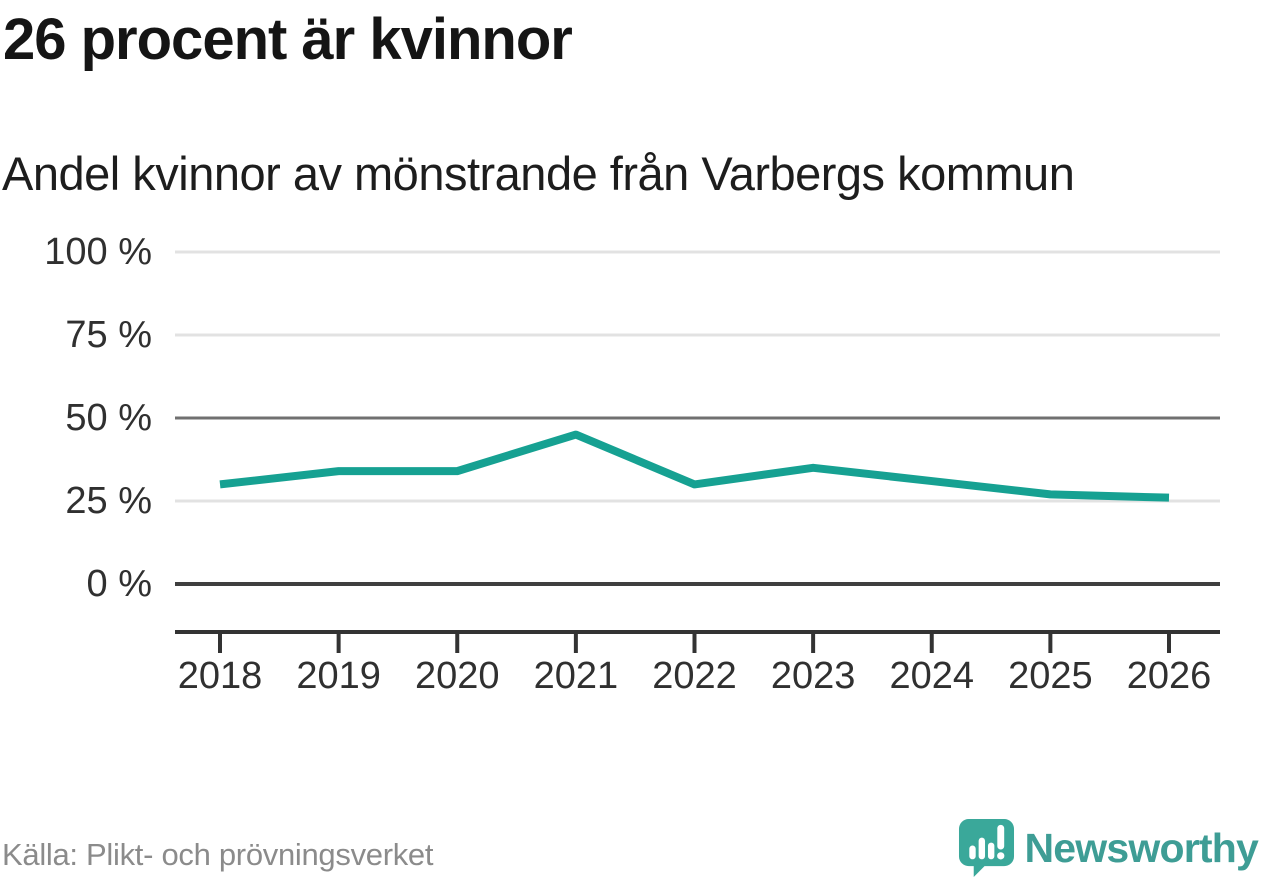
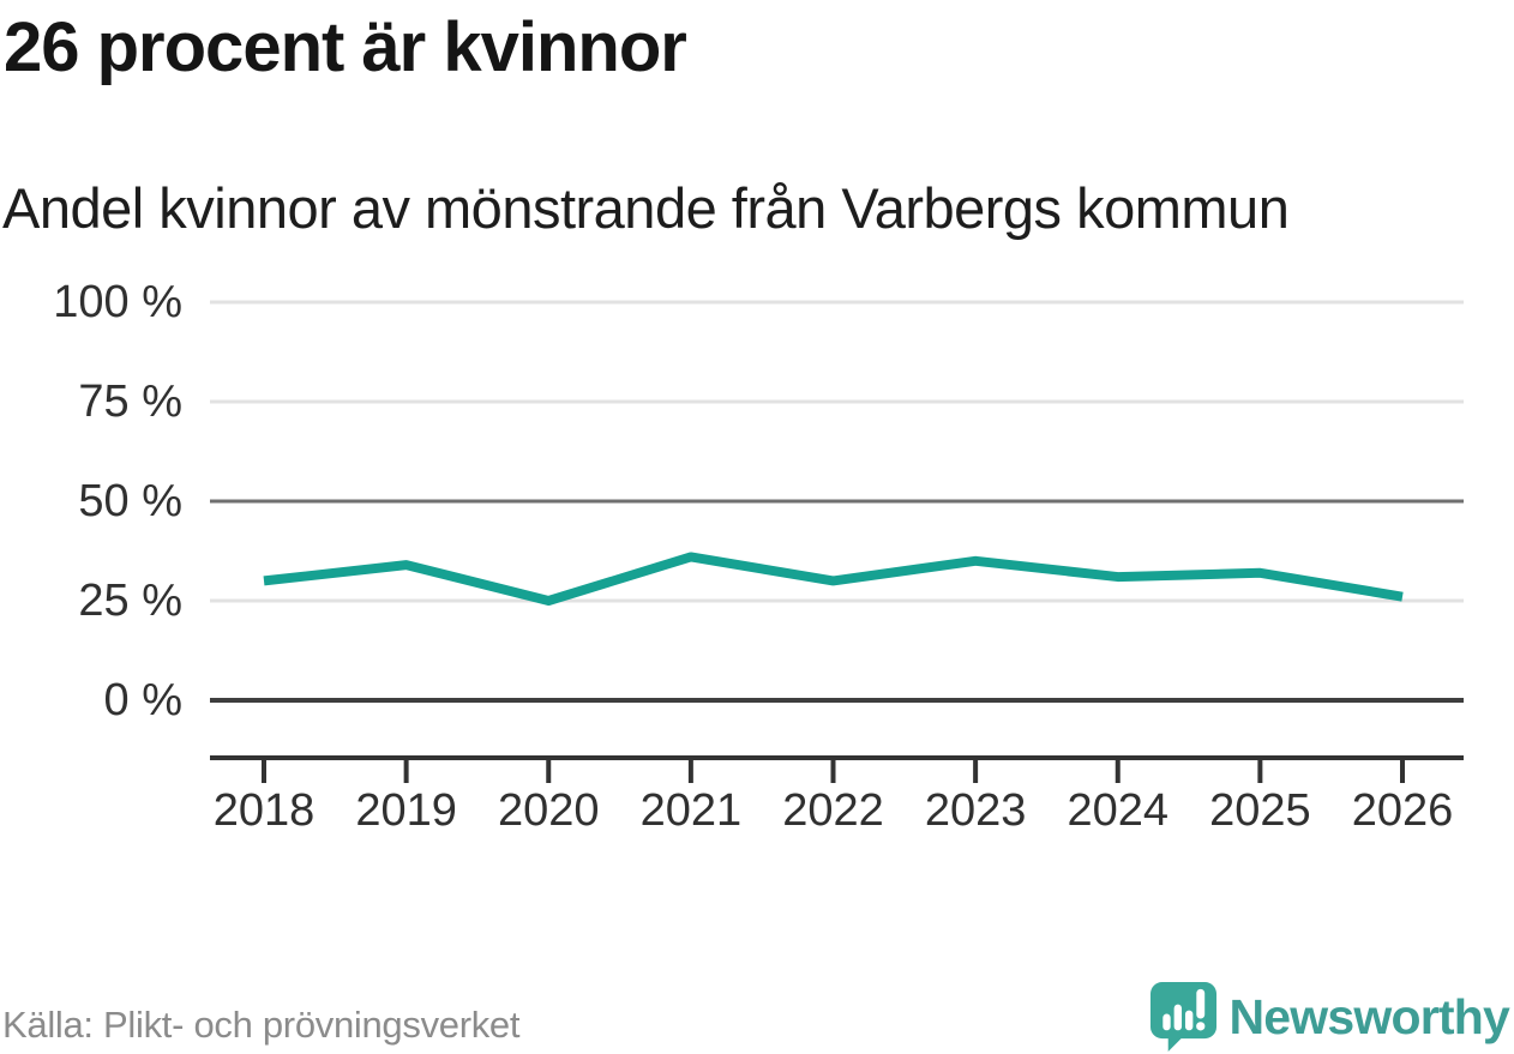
2020: 34% -> 25%
2021: 45% -> 36%
2025: 27% -> 32%
